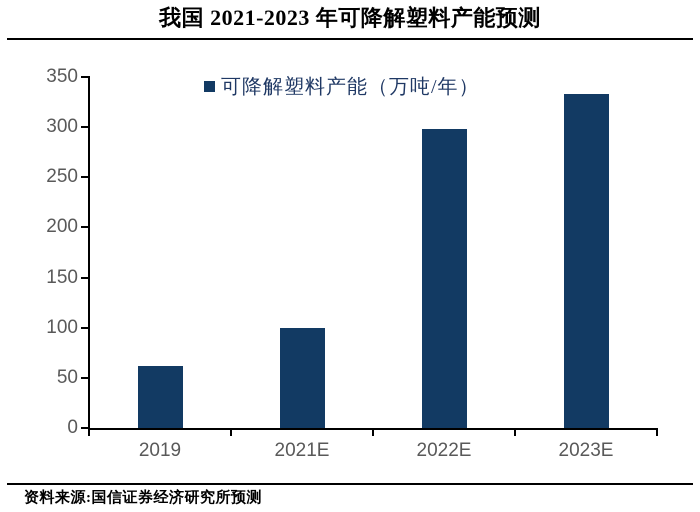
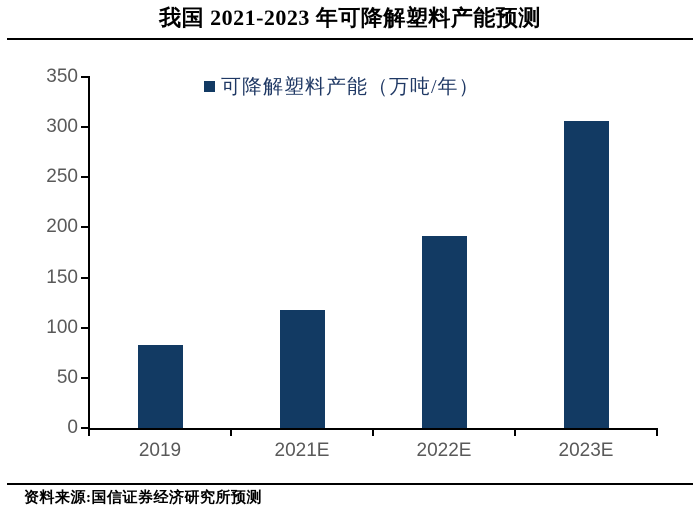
2019: 62 -> 83
2021E: 100 -> 118
2022E: 298 -> 191
2023E: 333 -> 306
